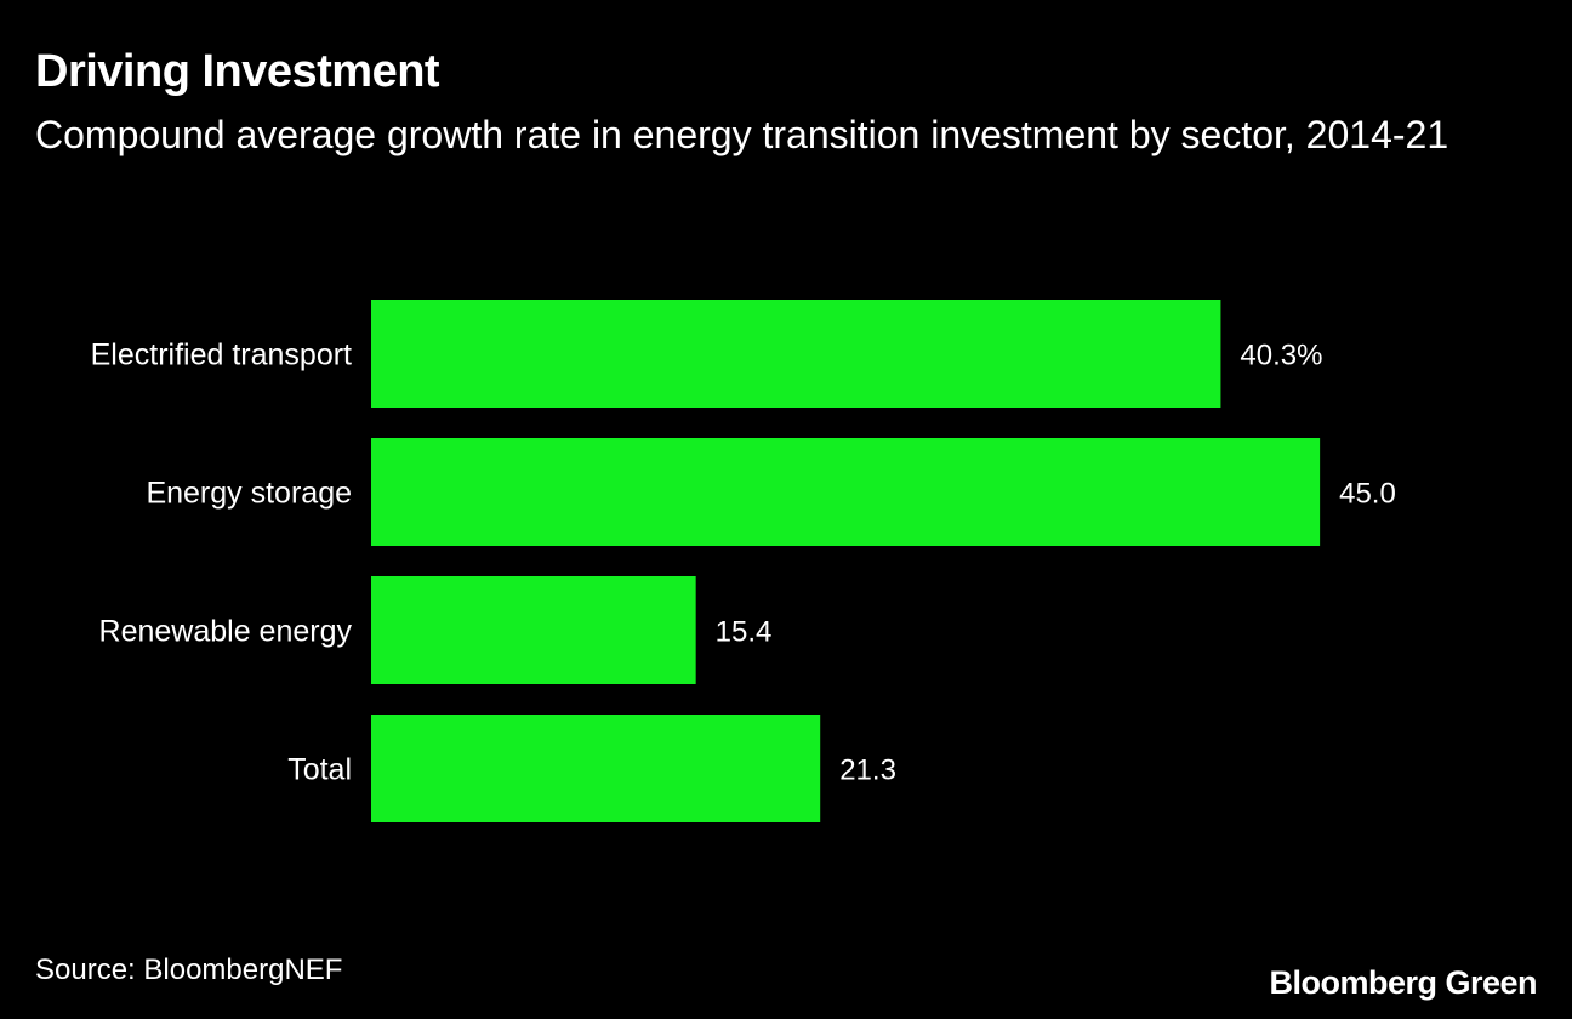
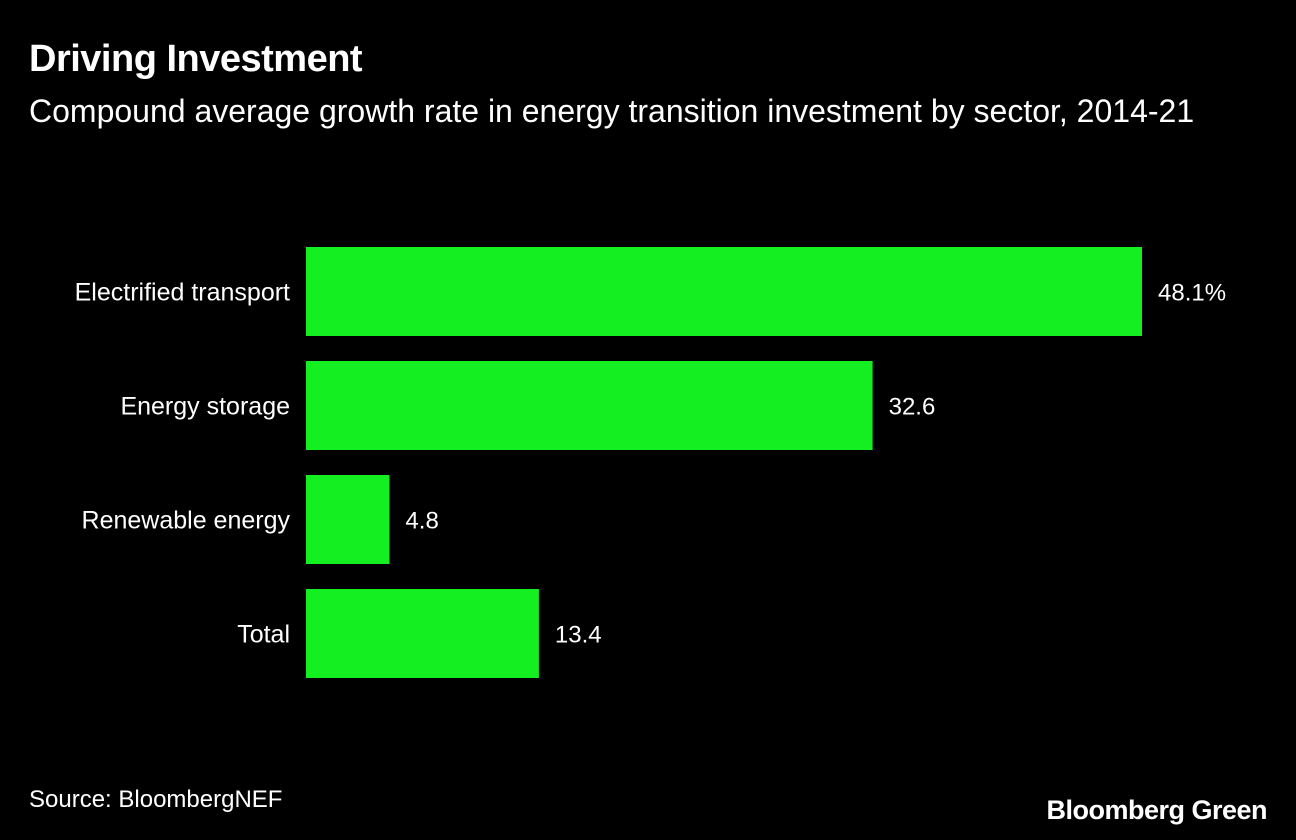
Electrified transport: 40.3% -> 48.1%
Energy storage: 45.0 -> 32.6
Renewable energy: 15.4 -> 4.8
Total: 21.3 -> 13.4
